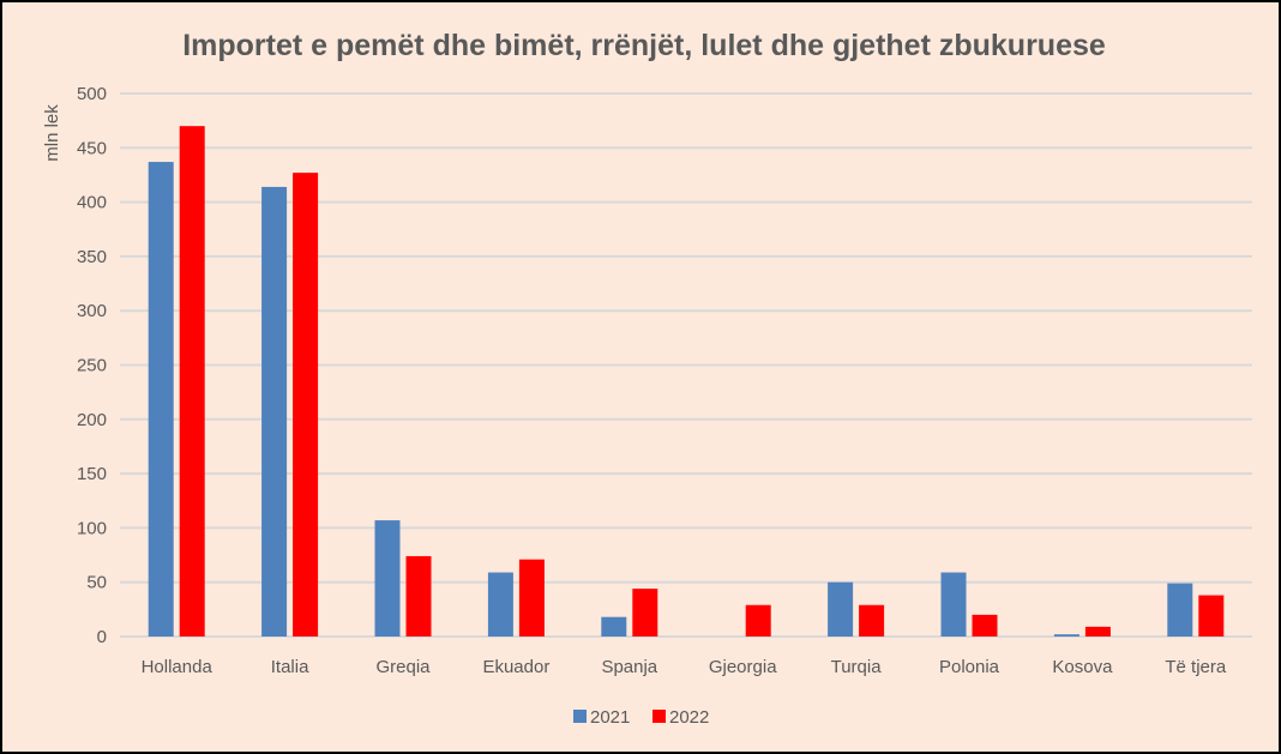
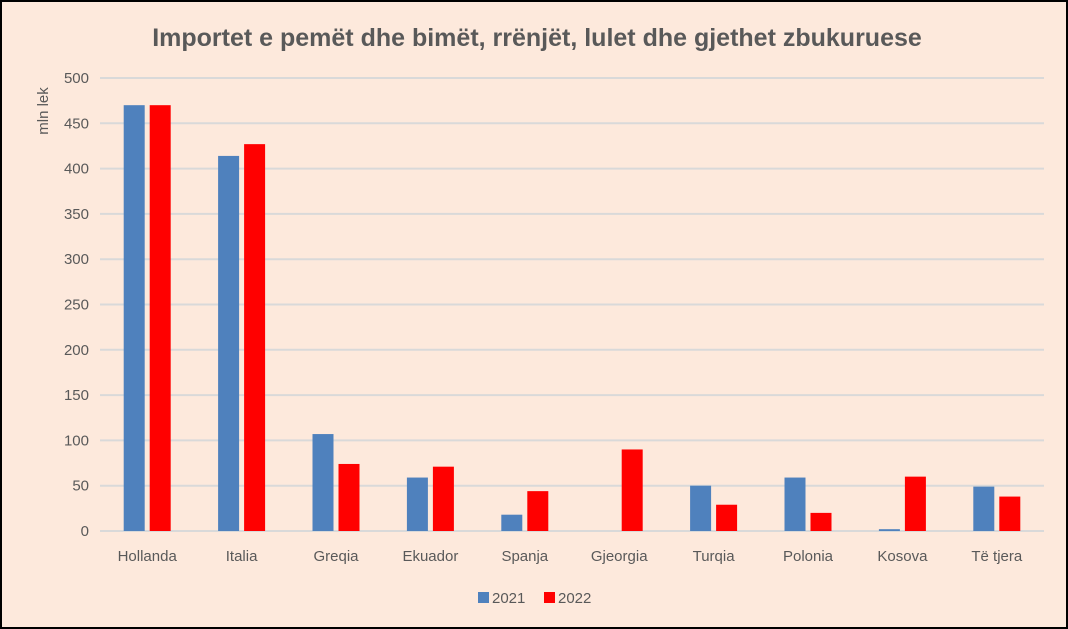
2021/Hollanda: 440 -> 470
2022/Gjeorgia: 30 -> 90
2022/Kosova: 10 -> 60
